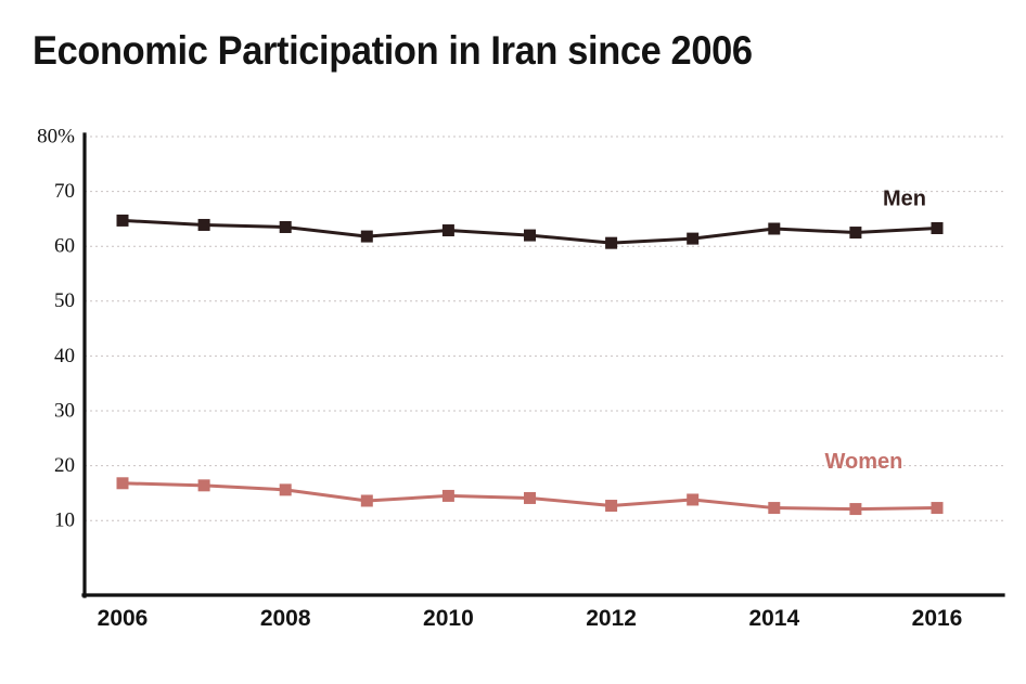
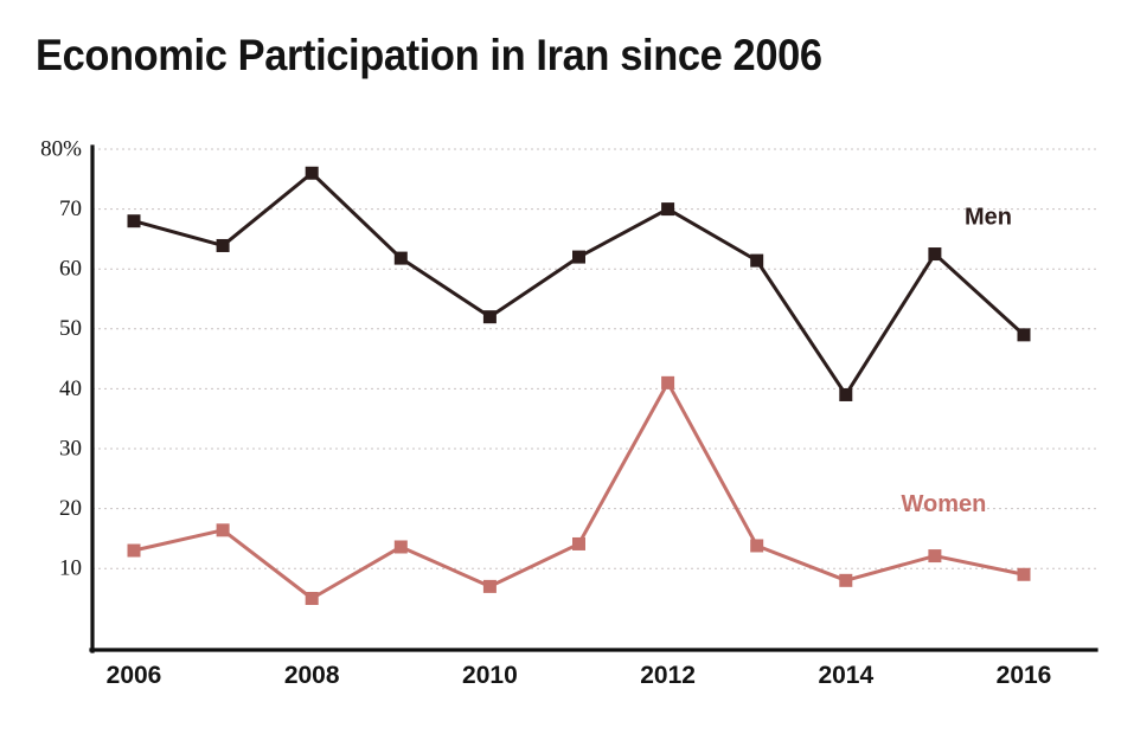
Men/2006: 65% -> 68%
Women/2006: 17% -> 13%
Men/2008: 64% -> 76%
Women/2008: 16% -> 5%
Men/2010: 63% -> 52%
Women/2010: 14% -> 7%
Men/2012: 61% -> 70%
Women/2012: 13% -> 41%
Men/2014: 63% -> 39%
Women/2014: 12% -> 8%
Men/2016: 63% -> 49%
Women/2016: 12% -> 9%
